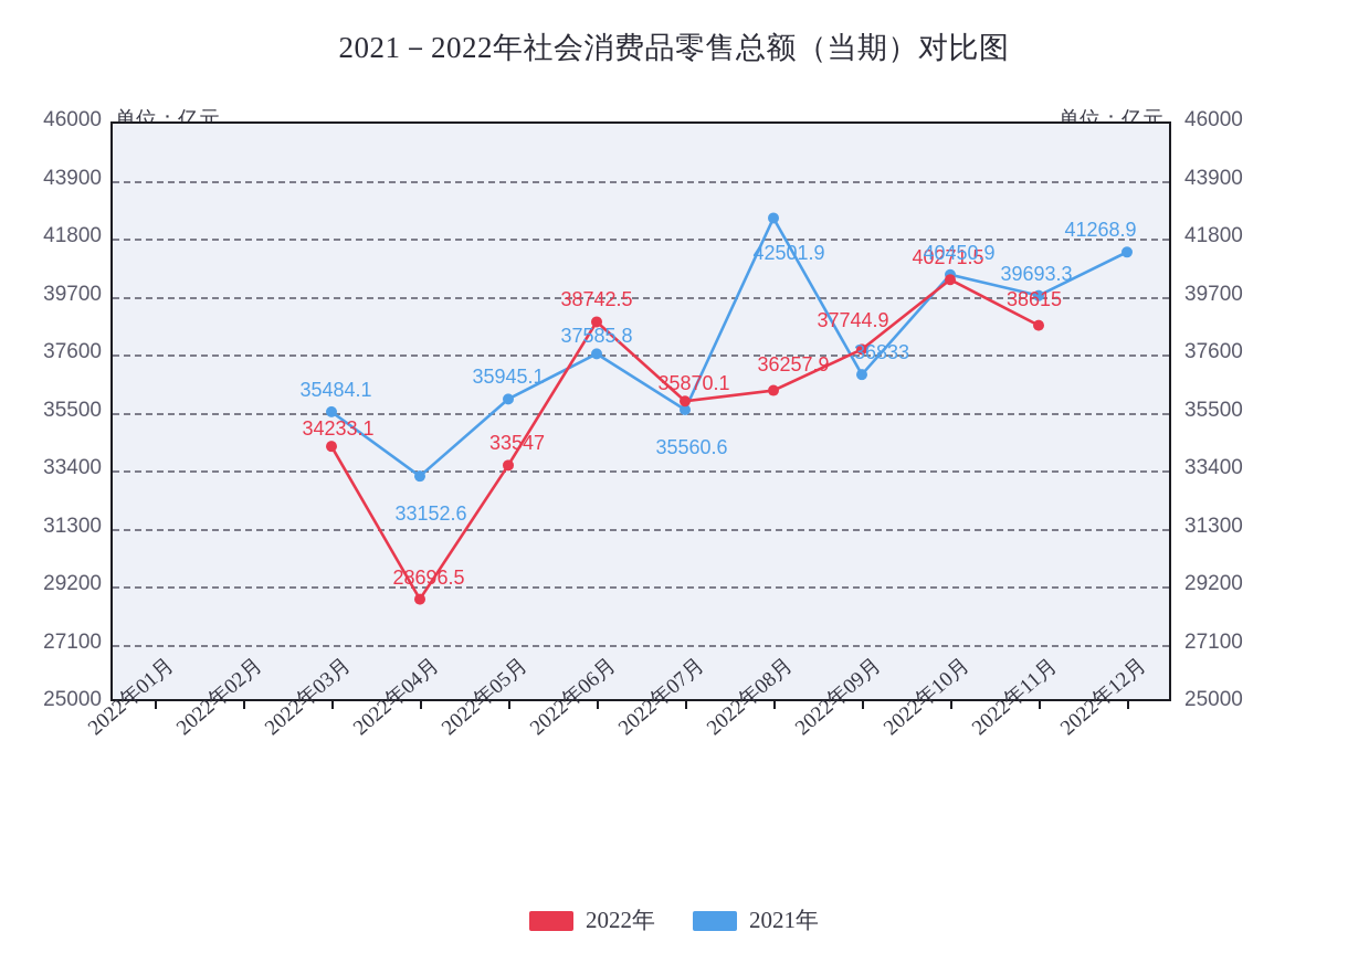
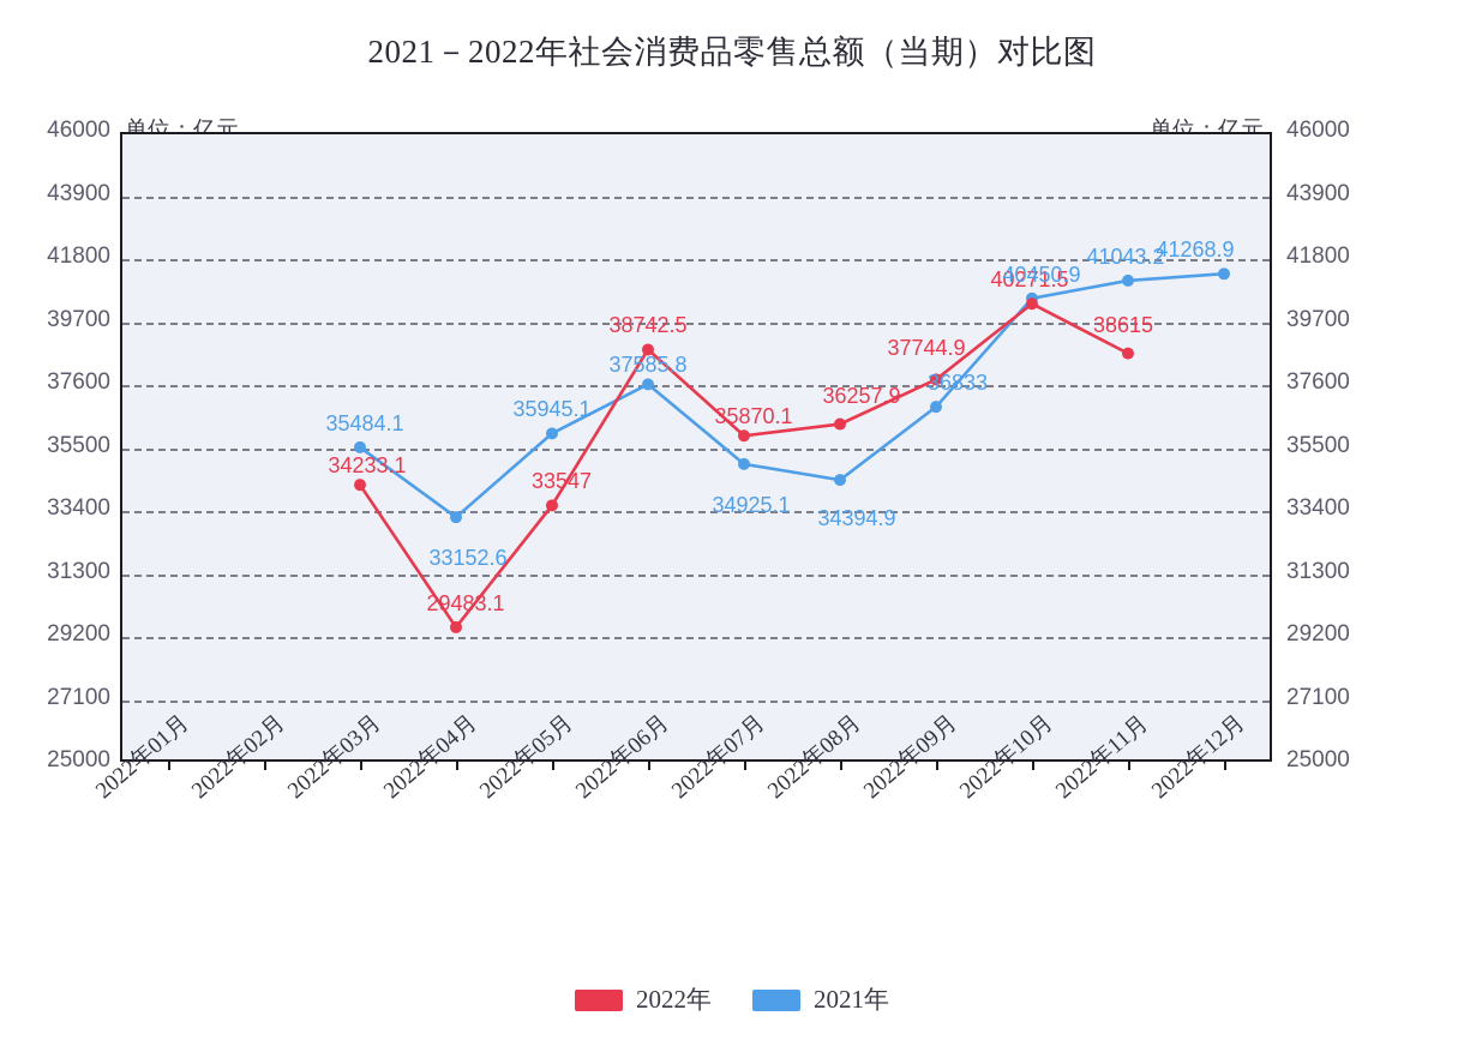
2022年/2022年04月: 28696.5 -> 29483.1
2021年/2022年07月: 35560.6 -> 34925.1
2021年/2022年08月: 42501.9 -> 34394.9
2021年/2022年11月: 39693.3 -> 41043.2
